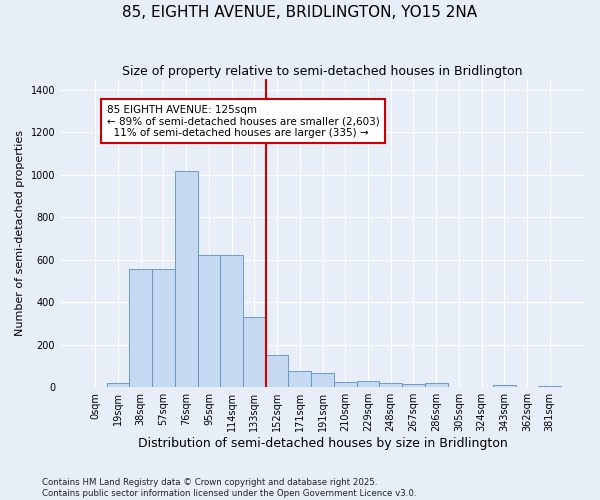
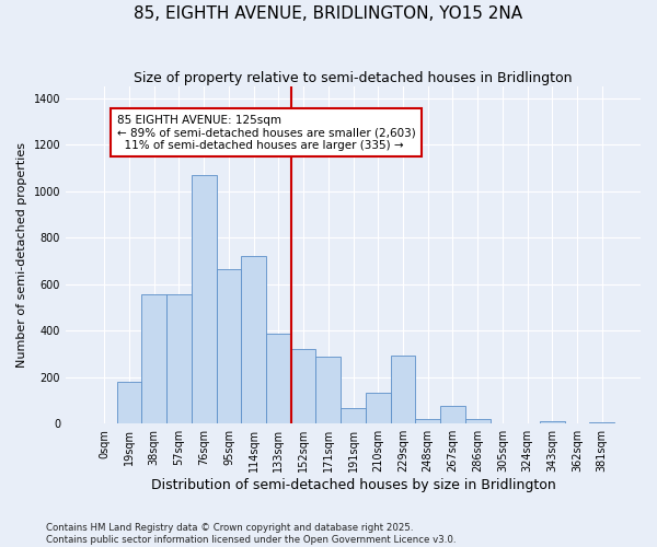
19sqm: 20 -> 180
76sqm: 1020 -> 1070
95sqm: 620 -> 665
114sqm: 620 -> 720
133sqm: 330 -> 385
152sqm: 150 -> 320
171sqm: 75 -> 290
210sqm: 25 -> 135
229sqm: 30 -> 295
267sqm: 15 -> 75
